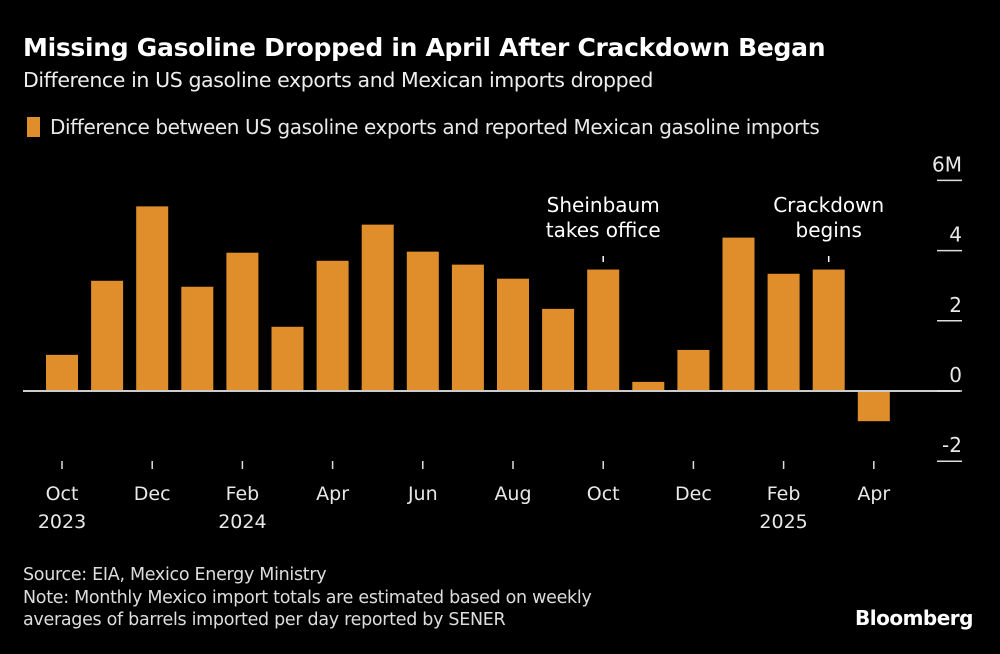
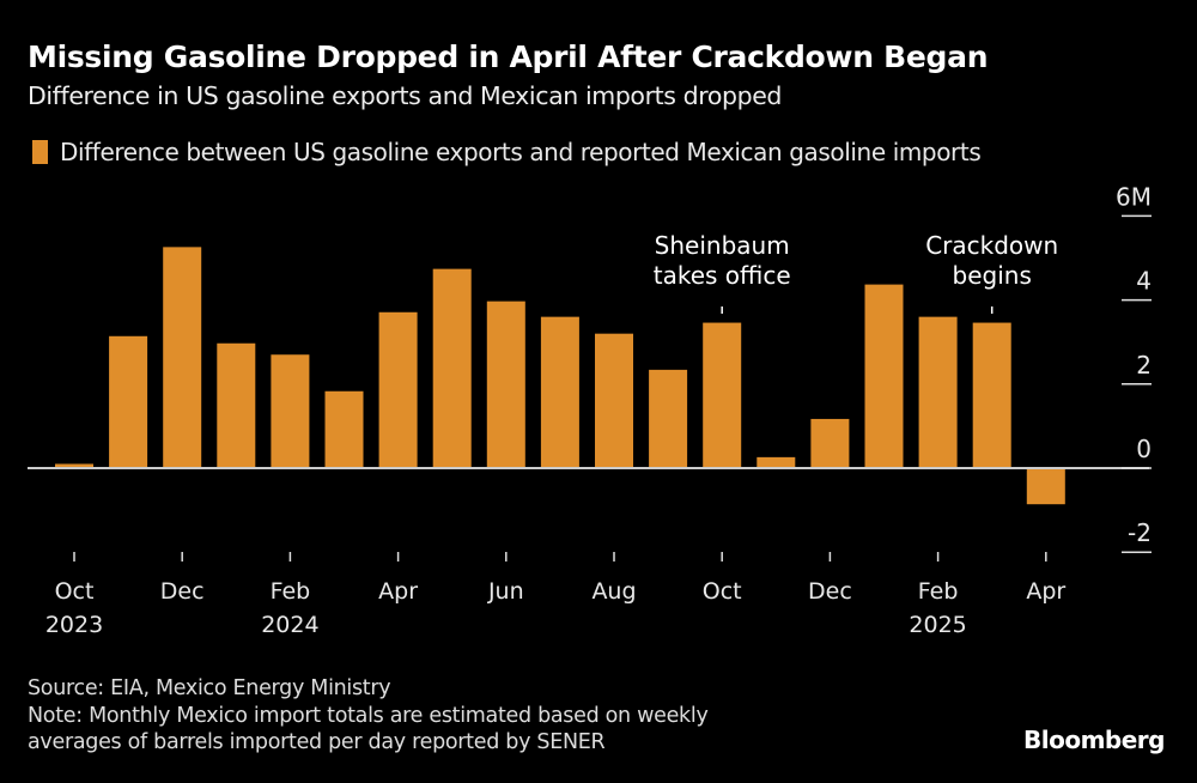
Oct 2023: 1.0M -> 0.1M
Feb 2024: 3.9M -> 2.7M
Feb 2025: 3.3M -> 3.6M
